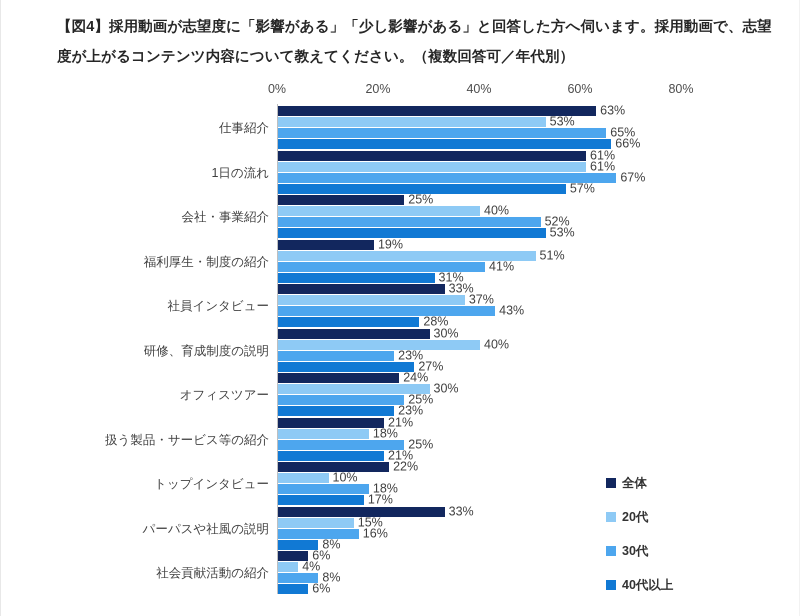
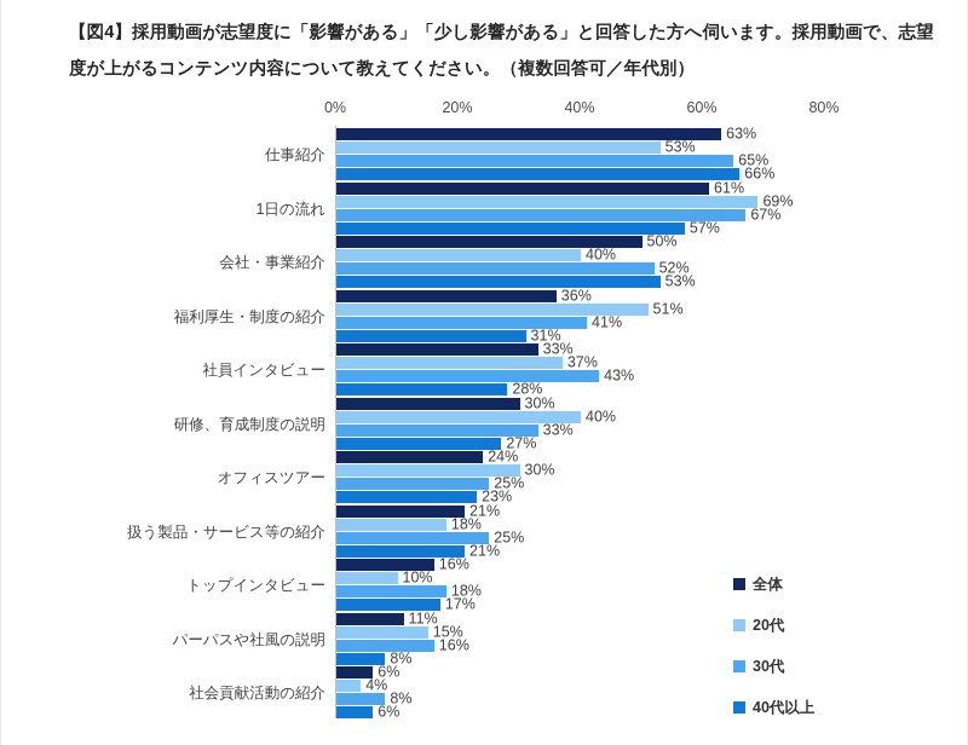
20代/1日の流れ: 61% -> 69%
全体/会社・事業紹介: 25% -> 50%
全体/福利厚生・制度の紹介: 19% -> 36%
30代/研修、育成制度の説明: 23% -> 33%
全体/トップインタビュー: 22% -> 16%
全体/パーパスや社風の説明: 33% -> 11%
